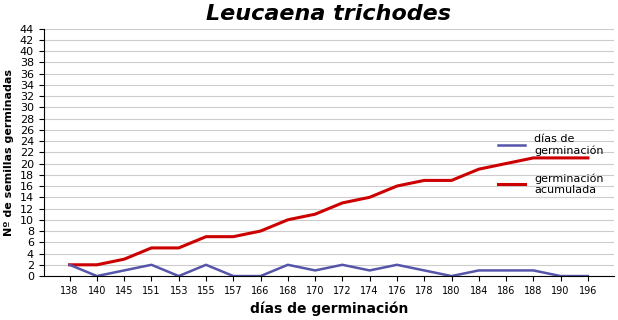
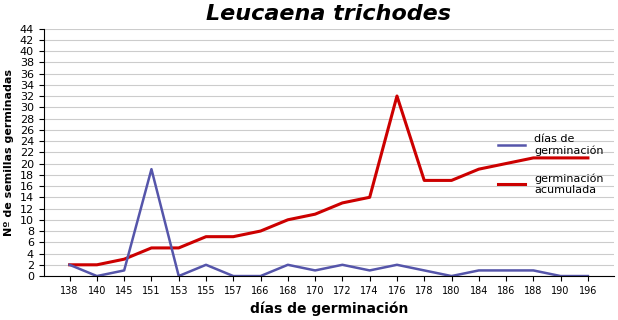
días de germinación/151: 2 -> 19
germinación acumulada/176: 16 -> 32
